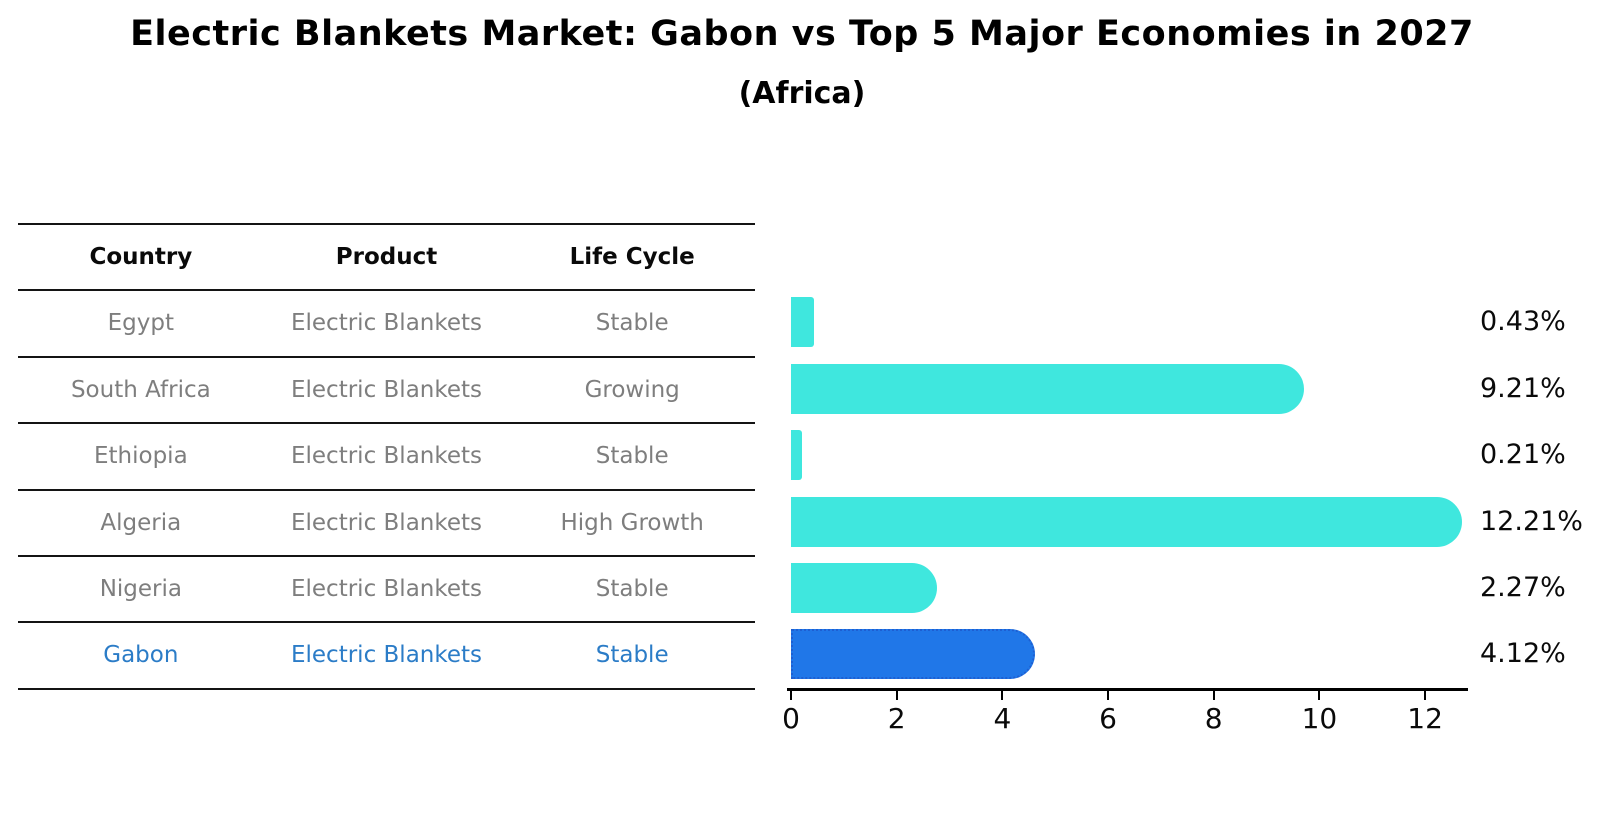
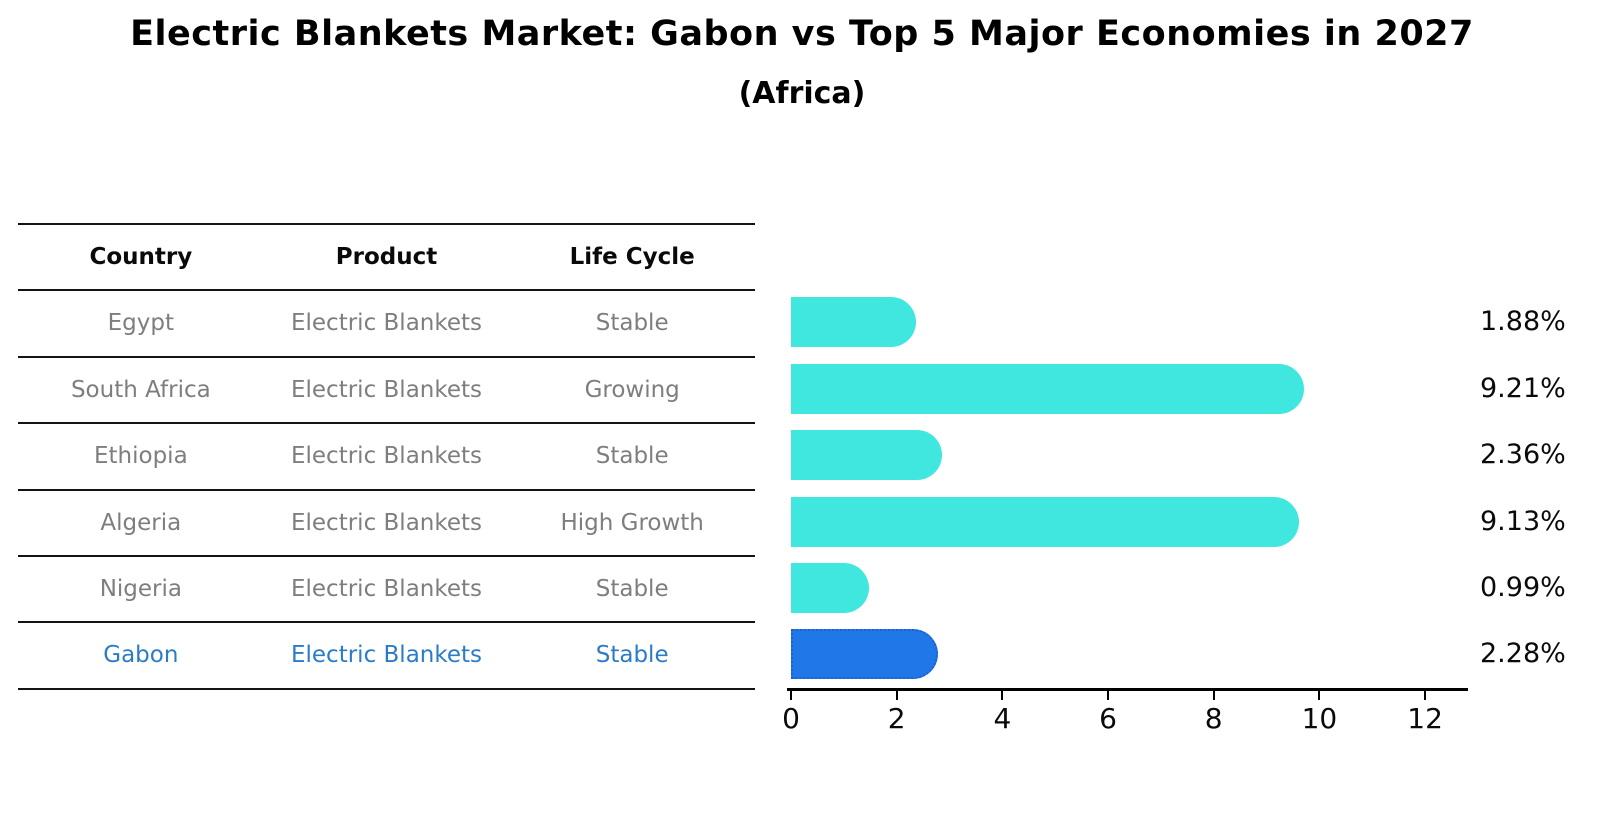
Egypt: 0.43% -> 1.88%
Ethiopia: 0.21% -> 2.36%
Algeria: 12.21% -> 9.13%
Nigeria: 2.27% -> 0.99%
Gabon: 4.12% -> 2.28%
